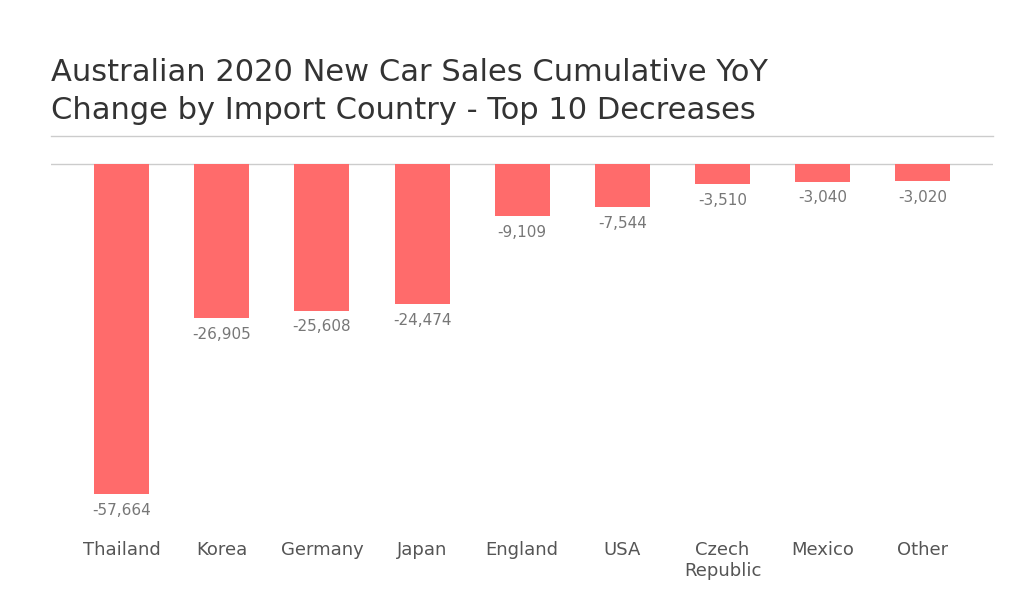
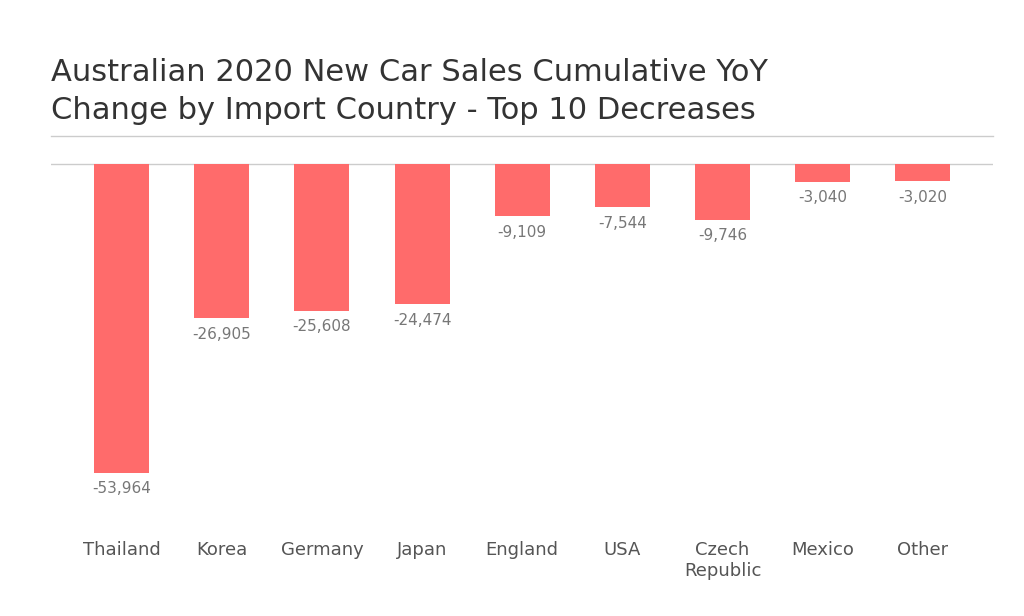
Thailand: -57,664 -> -53,964
Czech Republic: -3,510 -> -9,746
